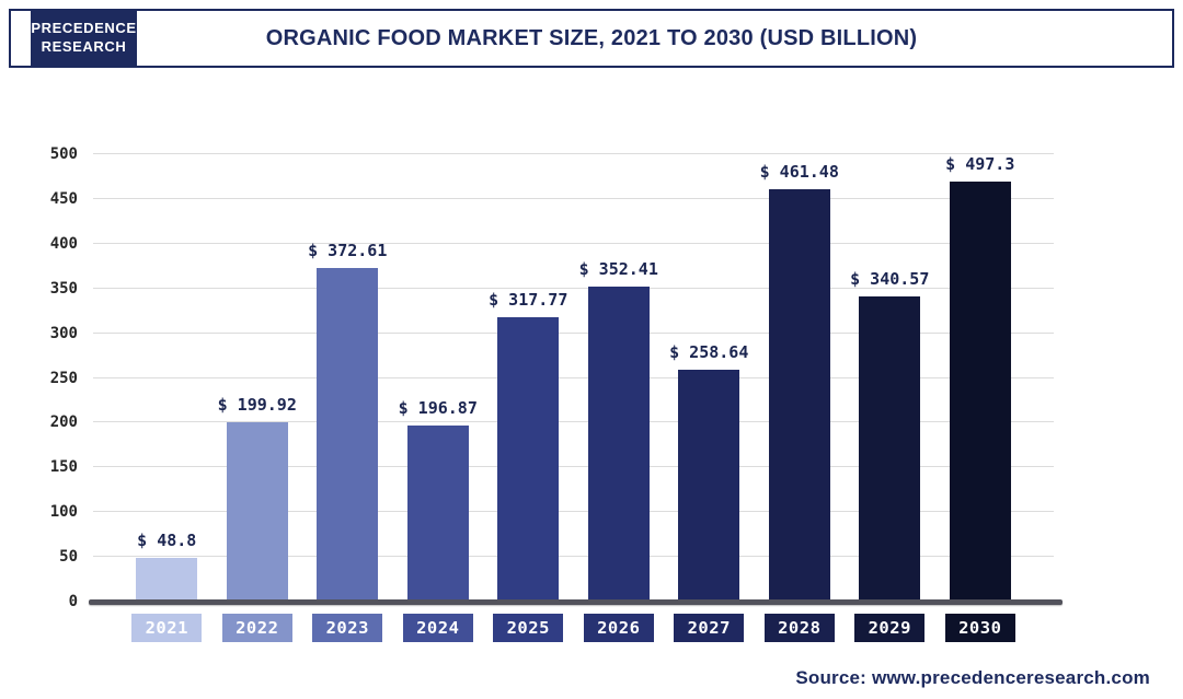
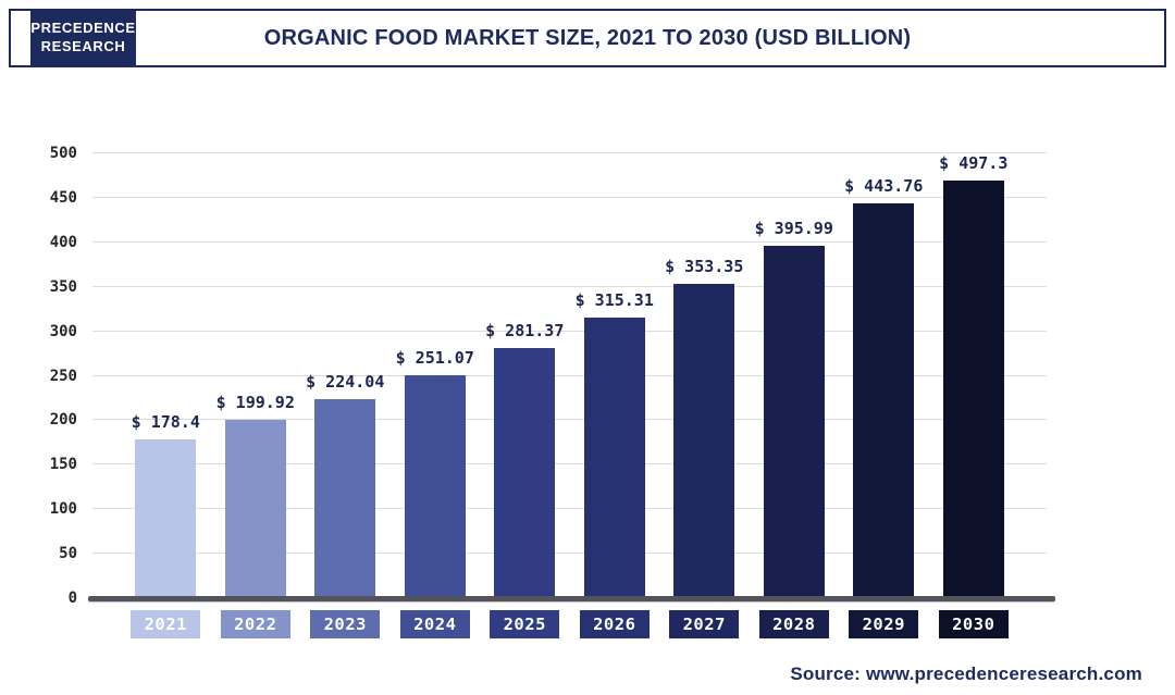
2021: 48.8 -> 178.4
2023: 372.61 -> 224.04
2024: 196.87 -> 251.07
2025: 317.77 -> 281.37
2026: 352.41 -> 315.31
2027: 258.64 -> 353.35
2028: 461.48 -> 395.99
2029: 340.57 -> 443.76
